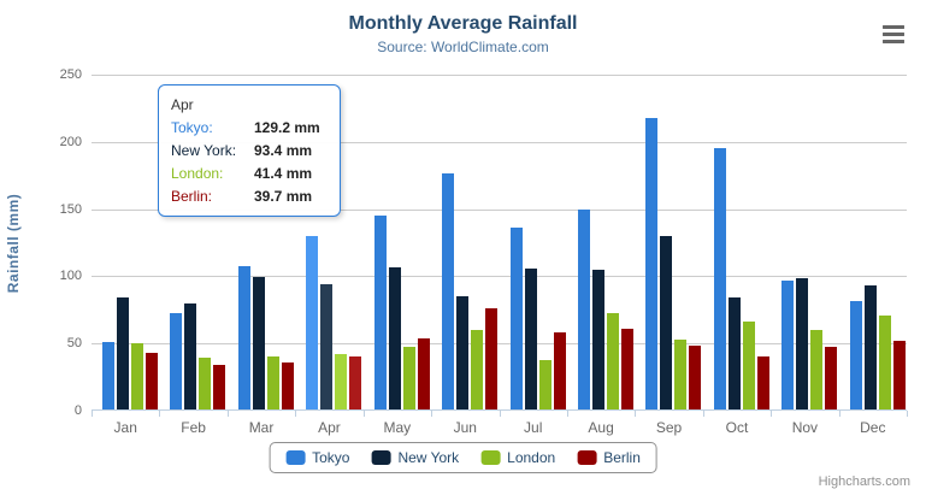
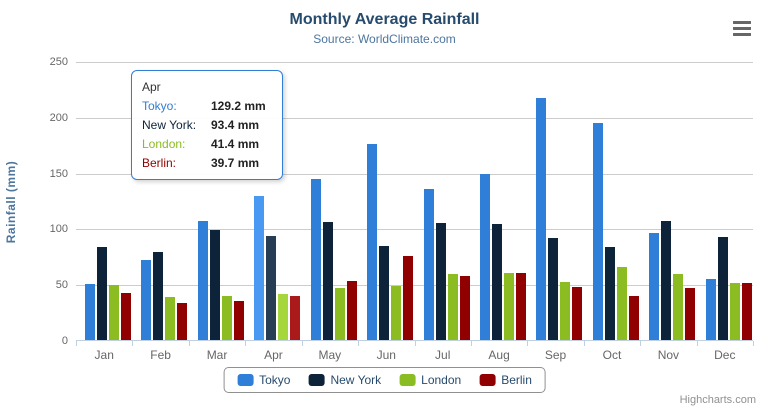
London/Jun: 59 -> 48
London/Jul: 37 -> 59
London/Aug: 72 -> 60
New York/Sep: 129 -> 91
New York/Nov: 98 -> 107
Tokyo/Dec: 81 -> 54
London/Dec: 70 -> 51
